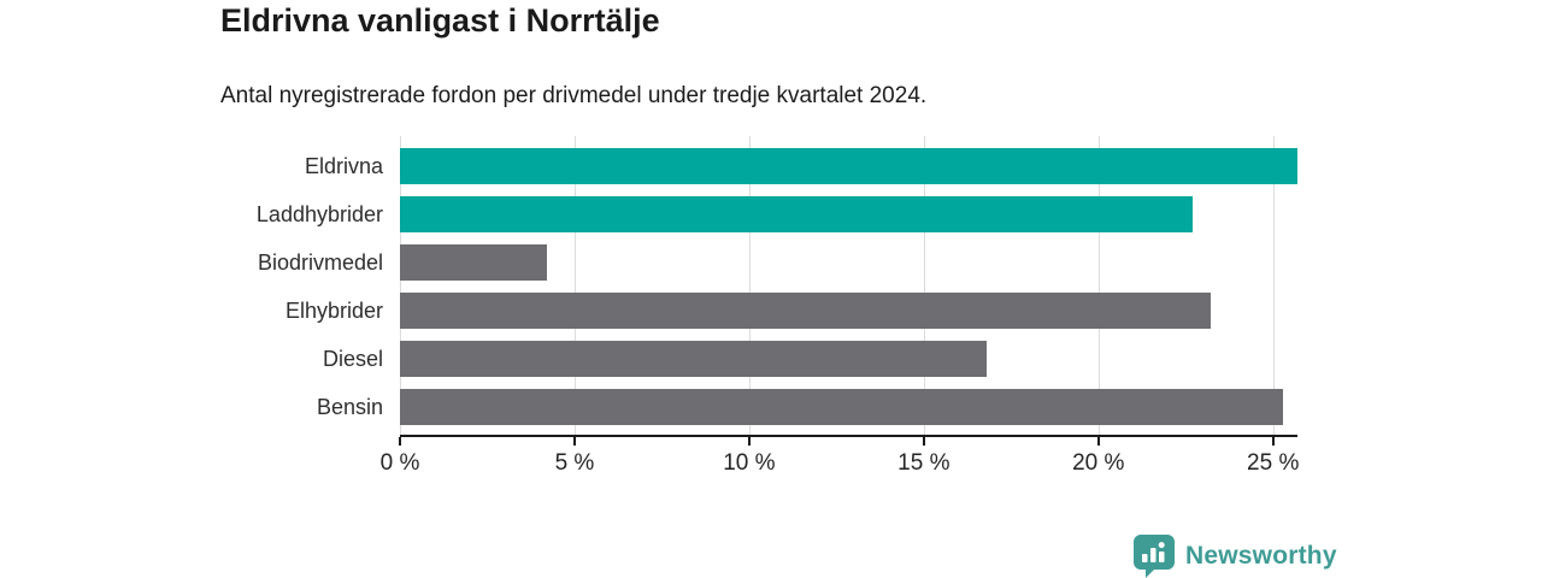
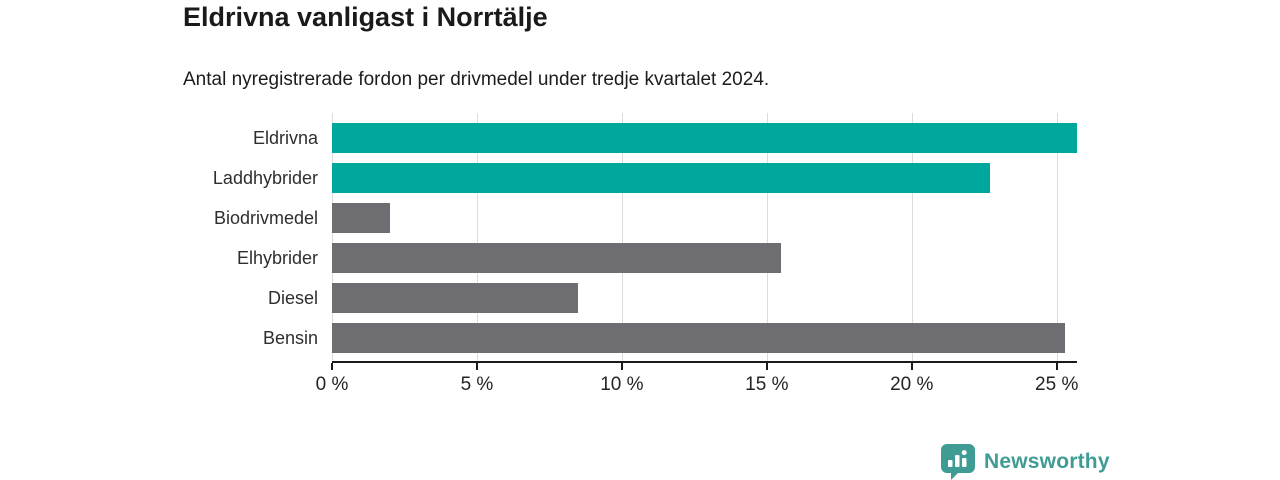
Biodrivmedel: 4.2% -> 2.0%
Elhybrider: 23.2% -> 15.5%
Diesel: 16.8% -> 8.5%
